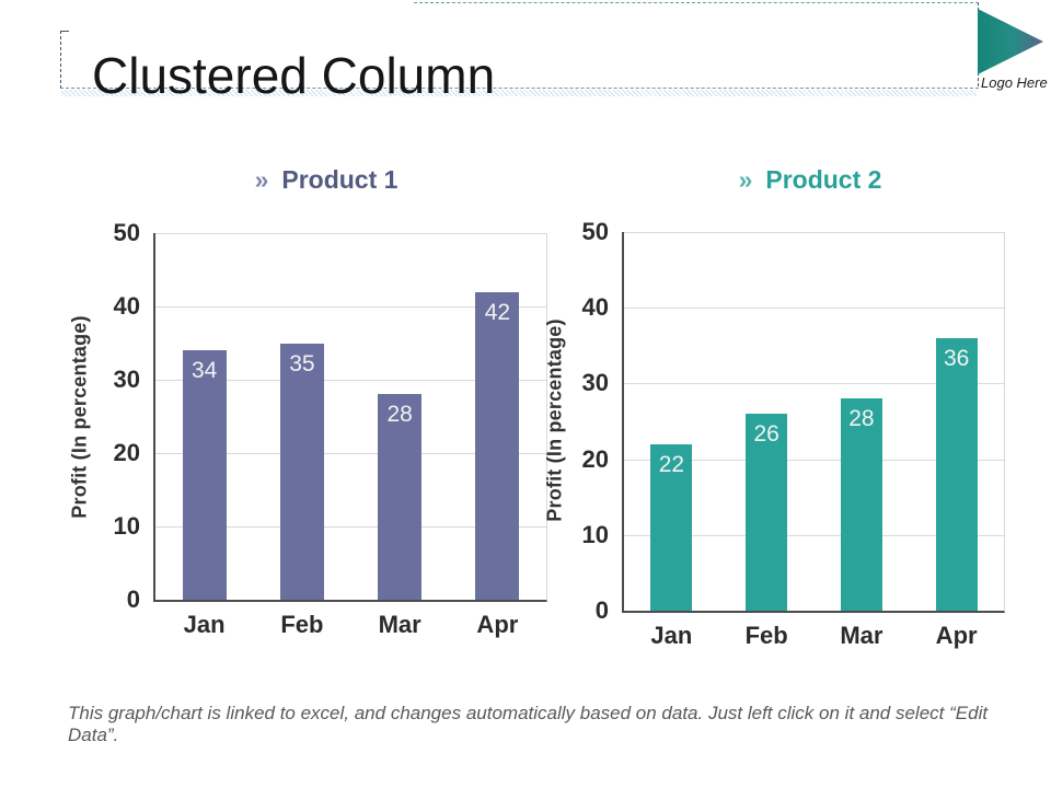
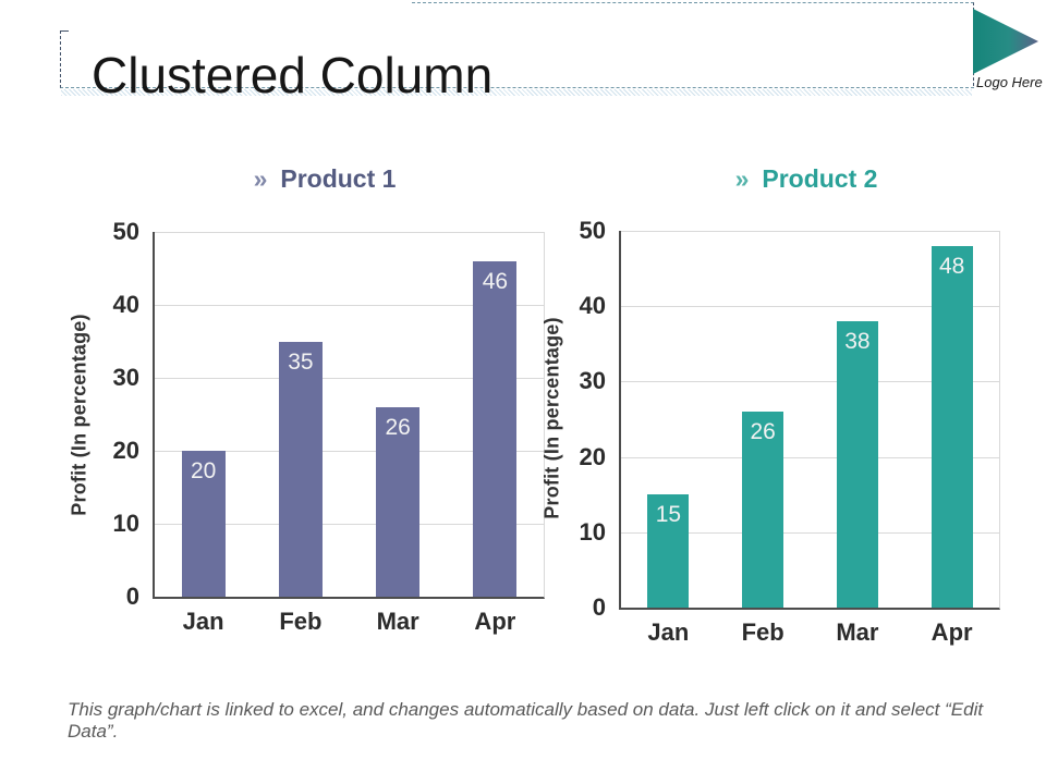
Product 1/Jan: 34 -> 20
Product 1/Mar: 28 -> 26
Product 1/Apr: 42 -> 46
Product 2/Jan: 22 -> 15
Product 2/Mar: 28 -> 38
Product 2/Apr: 36 -> 48
